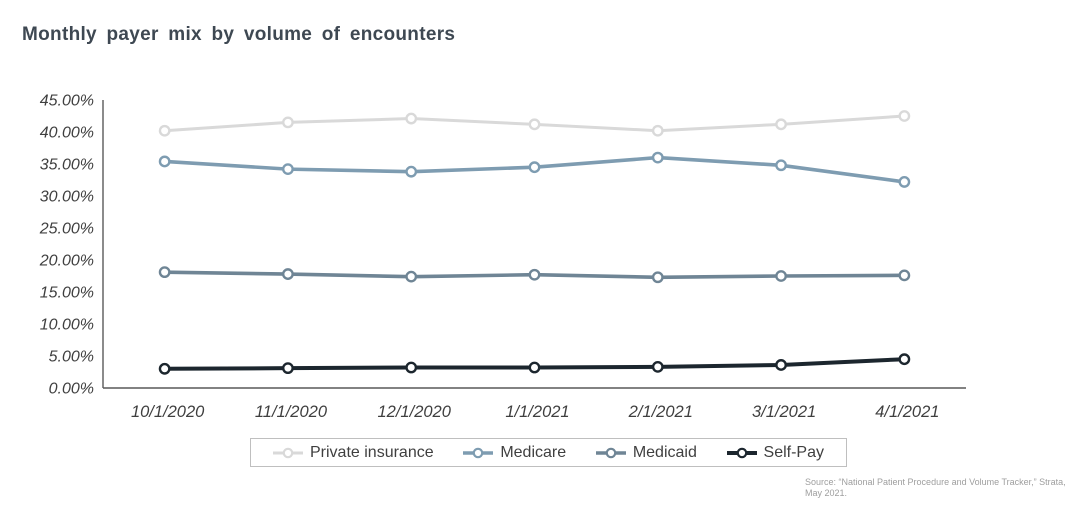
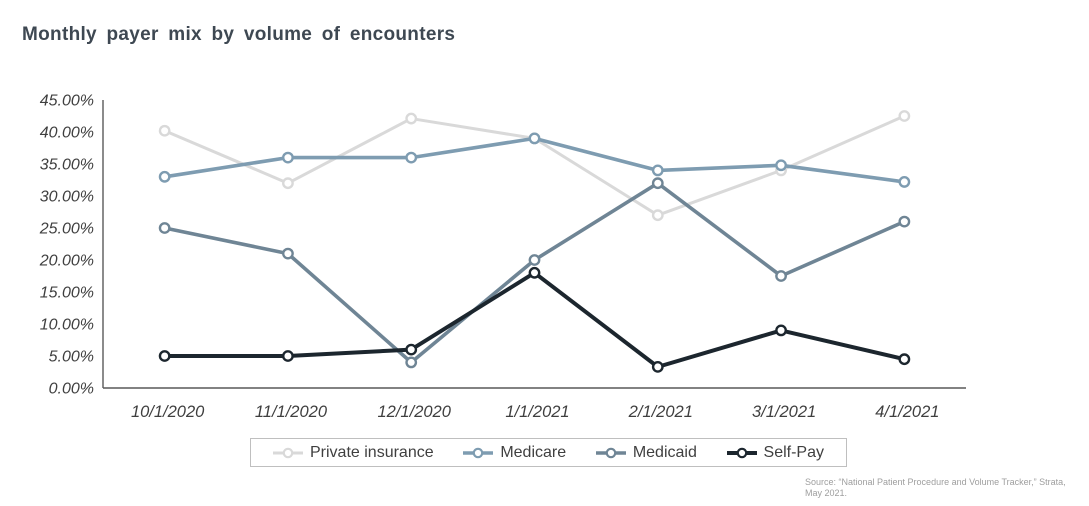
Medicare/10/1/2020: 35% -> 33%
Medicaid/10/1/2020: 18% -> 25%
Self-Pay/10/1/2020: 3% -> 5%
Private insurance/11/1/2020: 42% -> 32%
Medicare/11/1/2020: 34% -> 36%
Medicaid/11/1/2020: 18% -> 21%
Self-Pay/11/1/2020: 3% -> 5%
Medicare/12/1/2020: 34% -> 36%
Medicaid/12/1/2020: 17% -> 4%
Self-Pay/12/1/2020: 3% -> 6%
Private insurance/1/1/2021: 41% -> 39%
Medicare/1/1/2021: 34% -> 39%
Medicaid/1/1/2021: 18% -> 20%
Self-Pay/1/1/2021: 3% -> 18%
Private insurance/2/1/2021: 40% -> 27%
Medicare/2/1/2021: 36% -> 34%
Medicaid/2/1/2021: 17% -> 32%
Private insurance/3/1/2021: 41% -> 34%
Self-Pay/3/1/2021: 4% -> 9%
Medicaid/4/1/2021: 18% -> 26%
